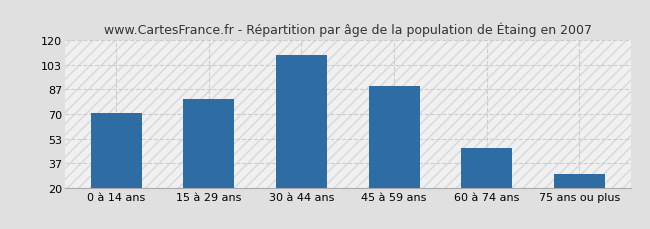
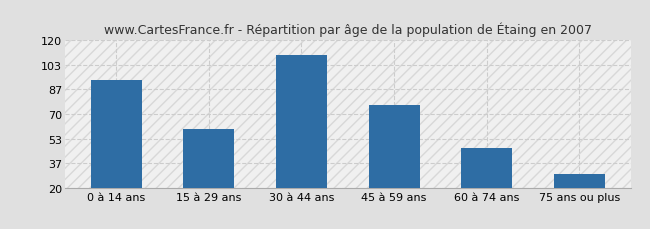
0 à 14 ans: 71 -> 93
15 à 29 ans: 80 -> 60
45 à 59 ans: 89 -> 76
